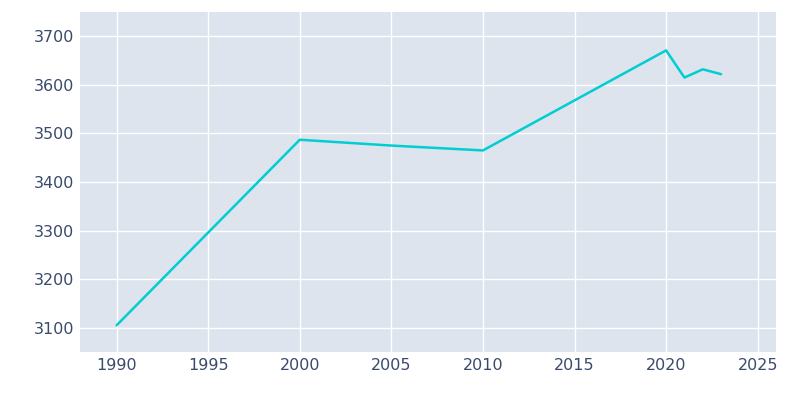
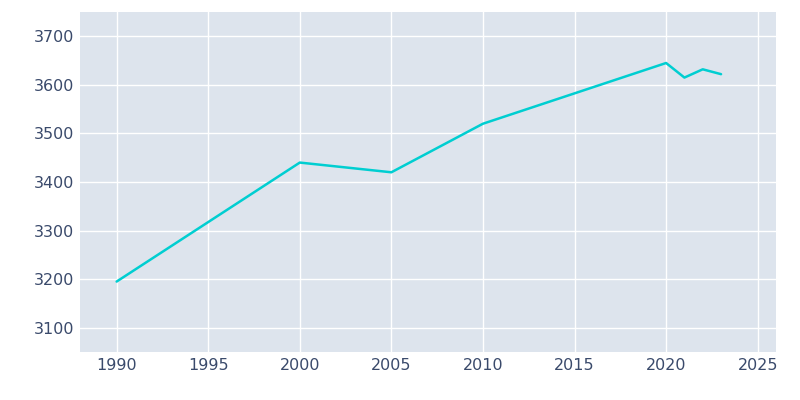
1990: 3105 -> 3195
2000: 3487 -> 3440
2005: 3475 -> 3420
2010: 3465 -> 3520
2020: 3671 -> 3645
